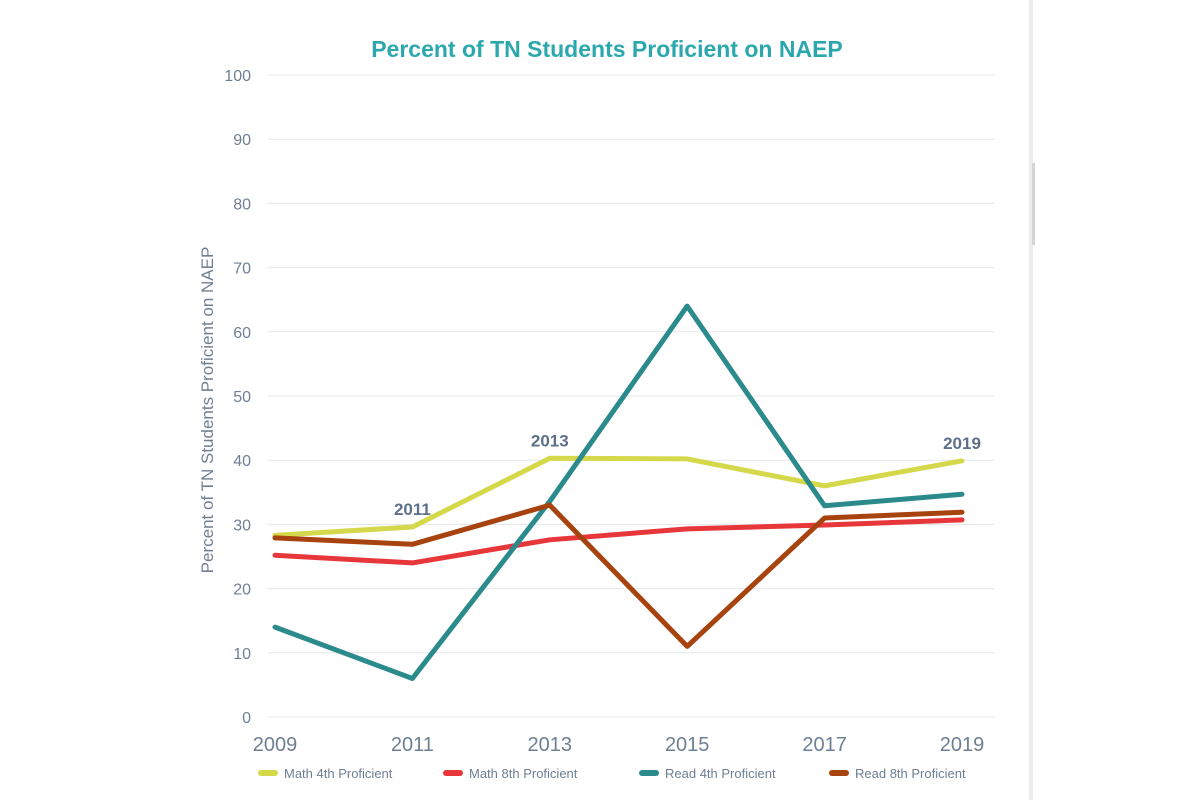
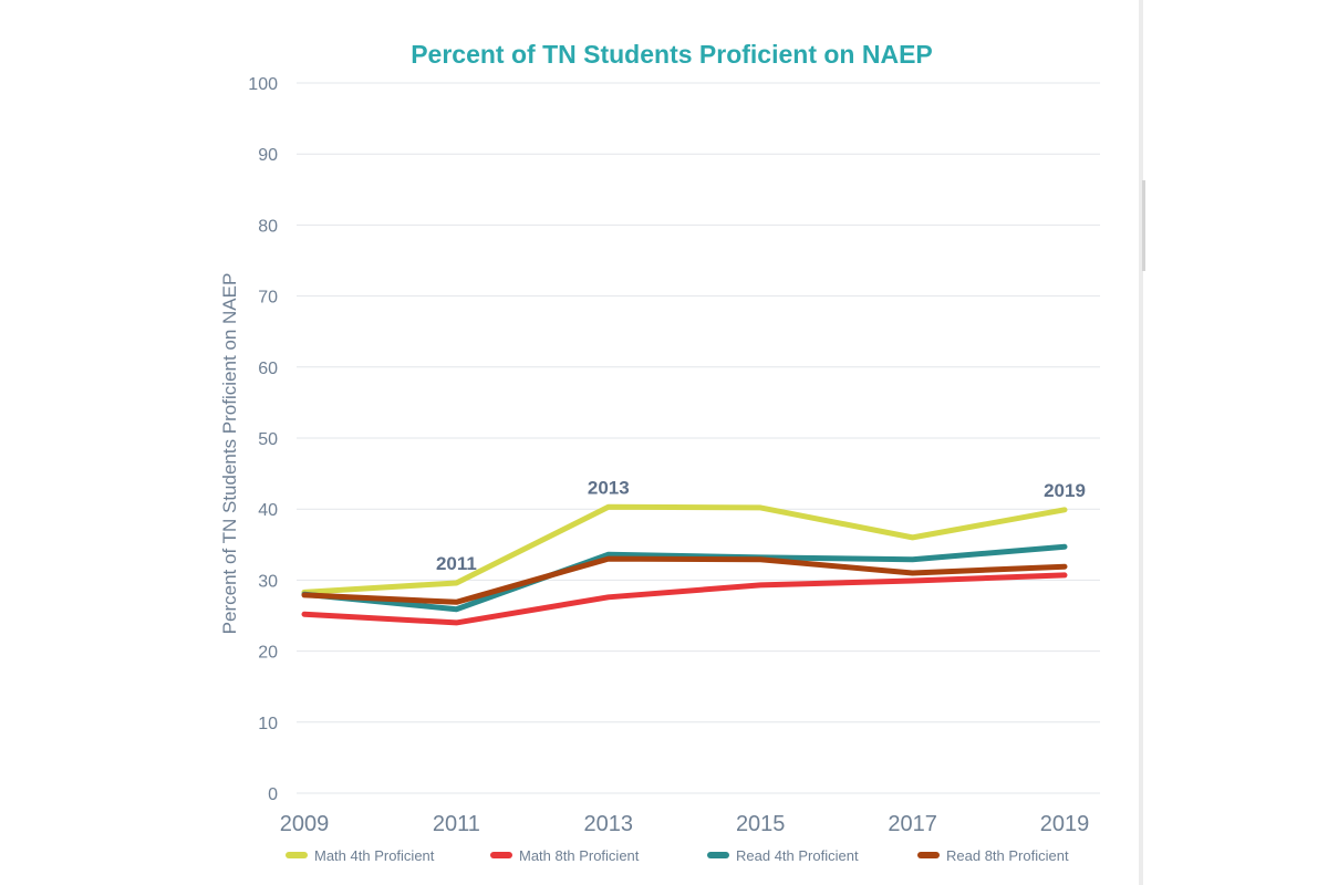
Read 4th Proficient/2009: 14 -> 28
Read 4th Proficient/2011: 6 -> 26
Read 4th Proficient/2015: 64 -> 33
Read 8th Proficient/2015: 11 -> 33
